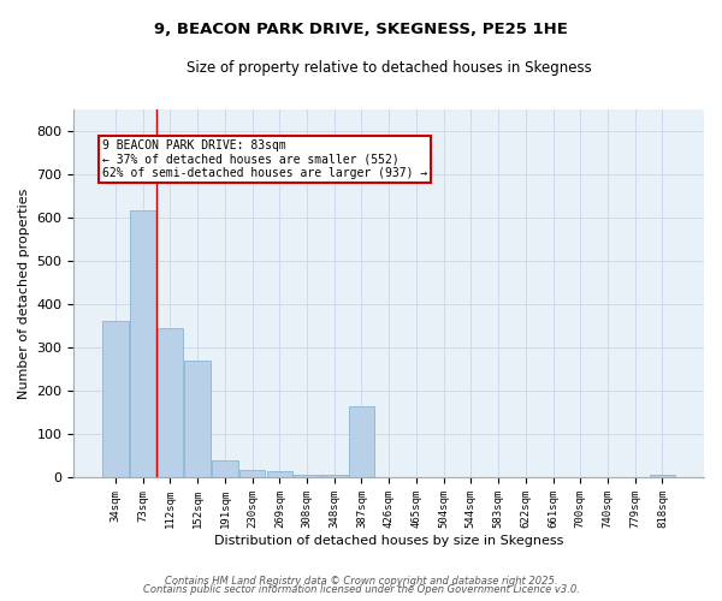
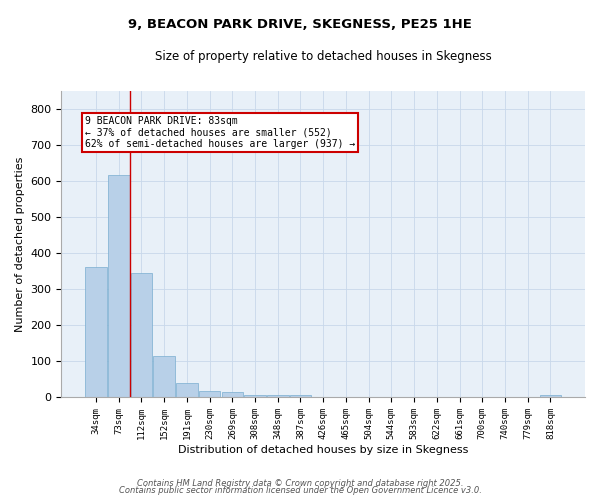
152sqm: 270 -> 115
387sqm: 165 -> 7
